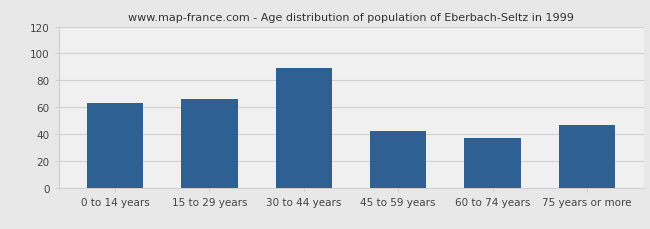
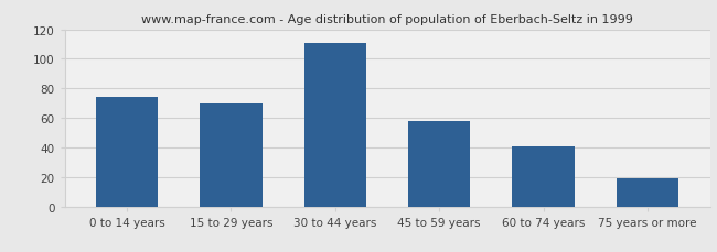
0 to 14 years: 63 -> 74
15 to 29 years: 66 -> 70
30 to 44 years: 89 -> 111
45 to 59 years: 42 -> 58
60 to 74 years: 37 -> 41
75 years or more: 47 -> 19
